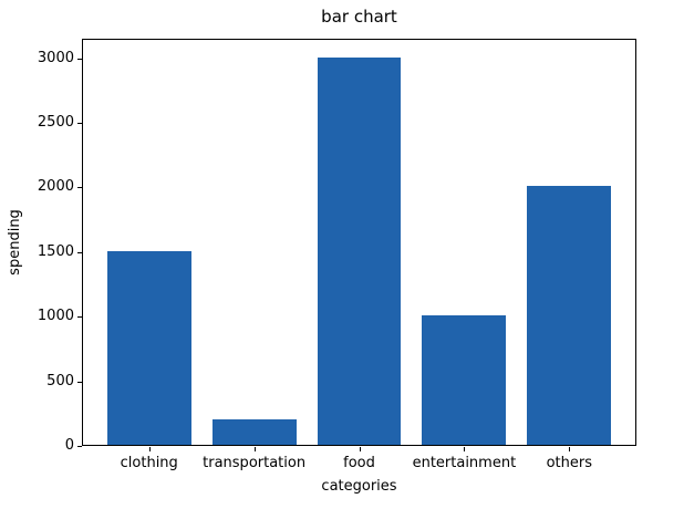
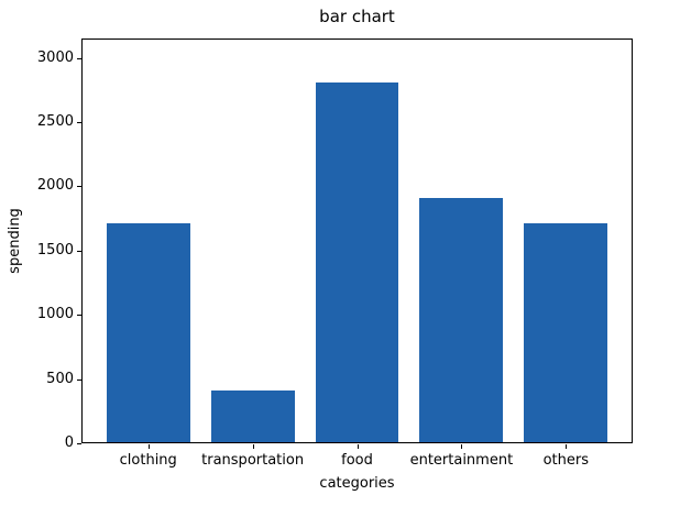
clothing: 1500 -> 1700
transportation: 200 -> 400
food: 3000 -> 2800
entertainment: 1000 -> 1900
others: 2000 -> 1700
